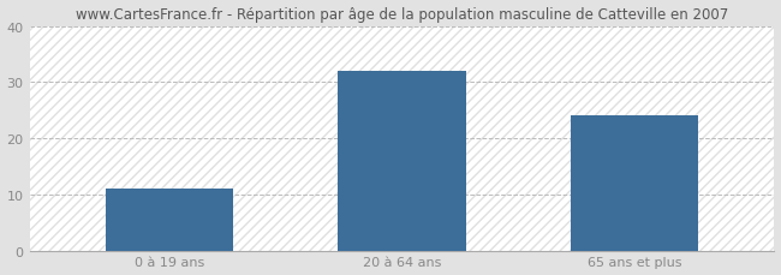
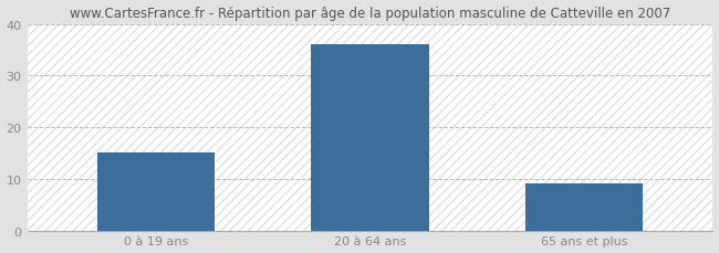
0 à 19 ans: 11 -> 15
20 à 64 ans: 32 -> 36
65 ans et plus: 24 -> 9
